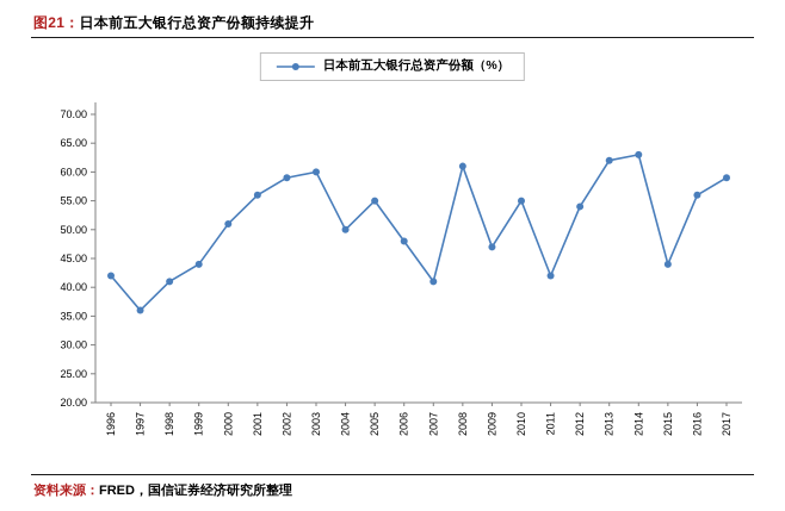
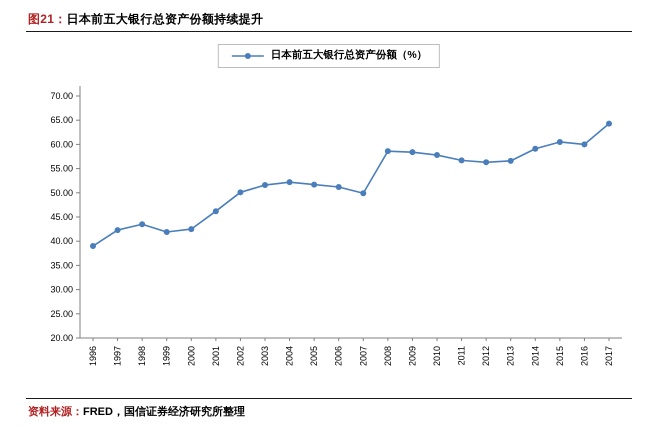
1996: 42 -> 39
1997: 36 -> 42
1998: 41 -> 44
1999: 44 -> 42
2000: 51 -> 42
2001: 56 -> 46
2002: 59 -> 50
2003: 60 -> 52
2004: 50 -> 52
2005: 55 -> 52
2006: 48 -> 51
2007: 41 -> 50
2008: 61 -> 59
2009: 47 -> 58
2010: 55 -> 58
2011: 42 -> 57
2012: 54 -> 56
2013: 62 -> 57
2014: 63 -> 59
2015: 44 -> 60
2016: 56 -> 60
2017: 59 -> 64
